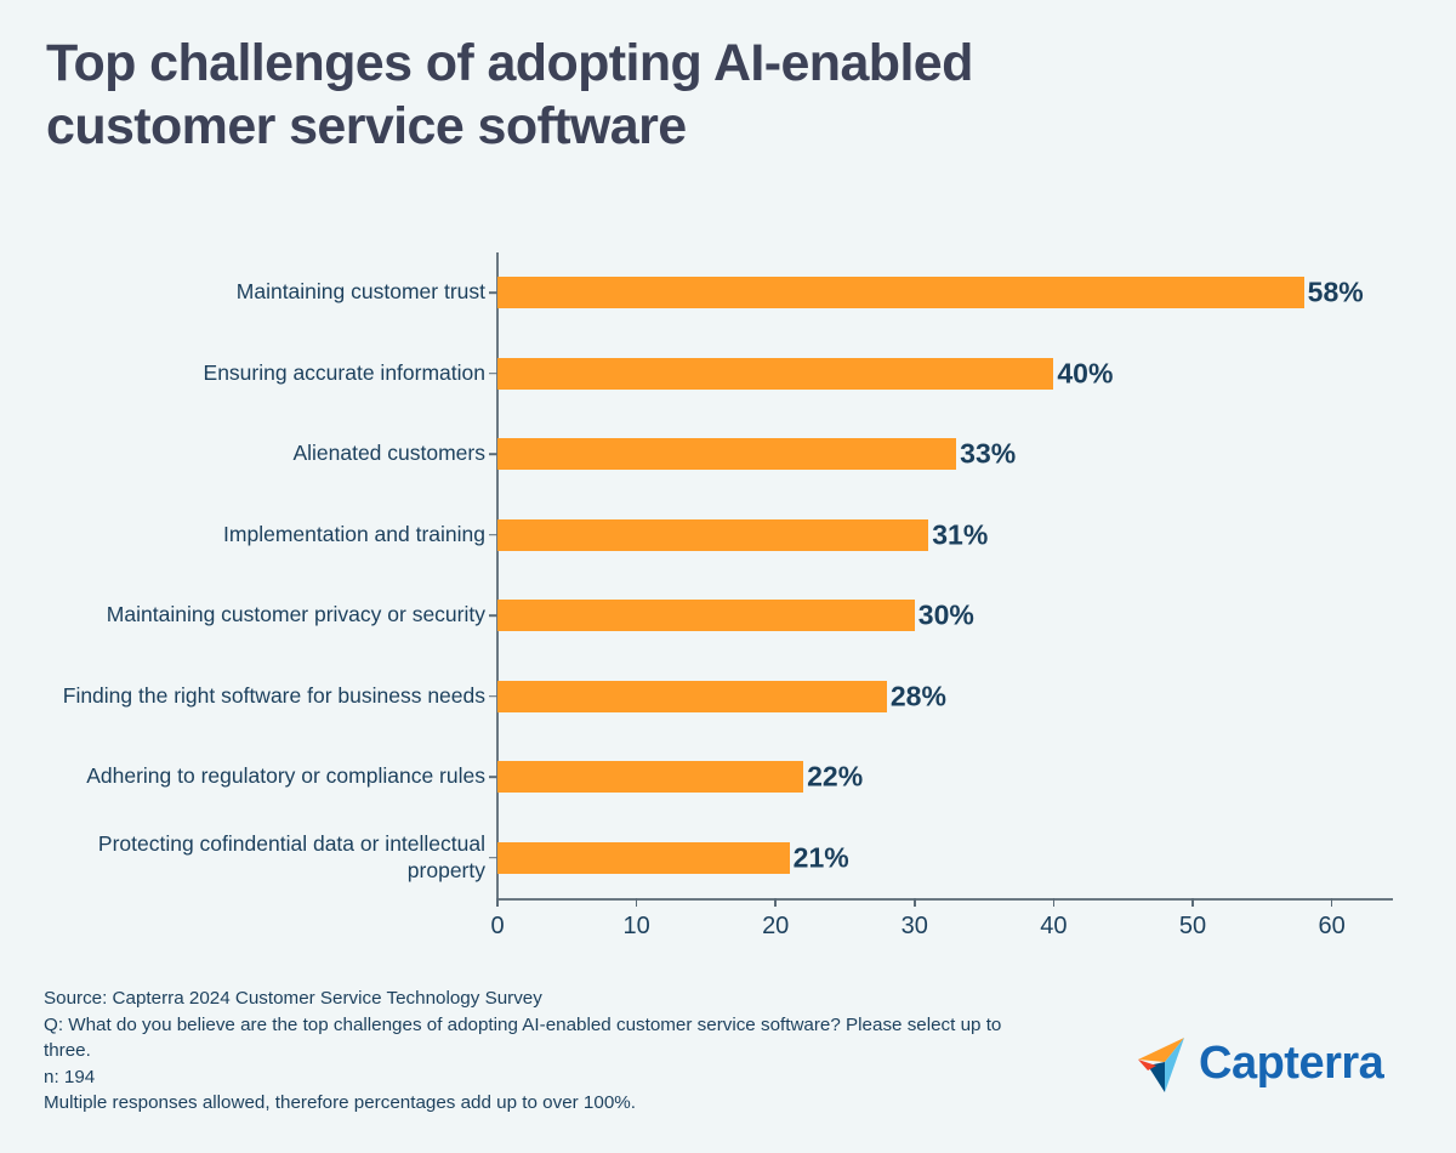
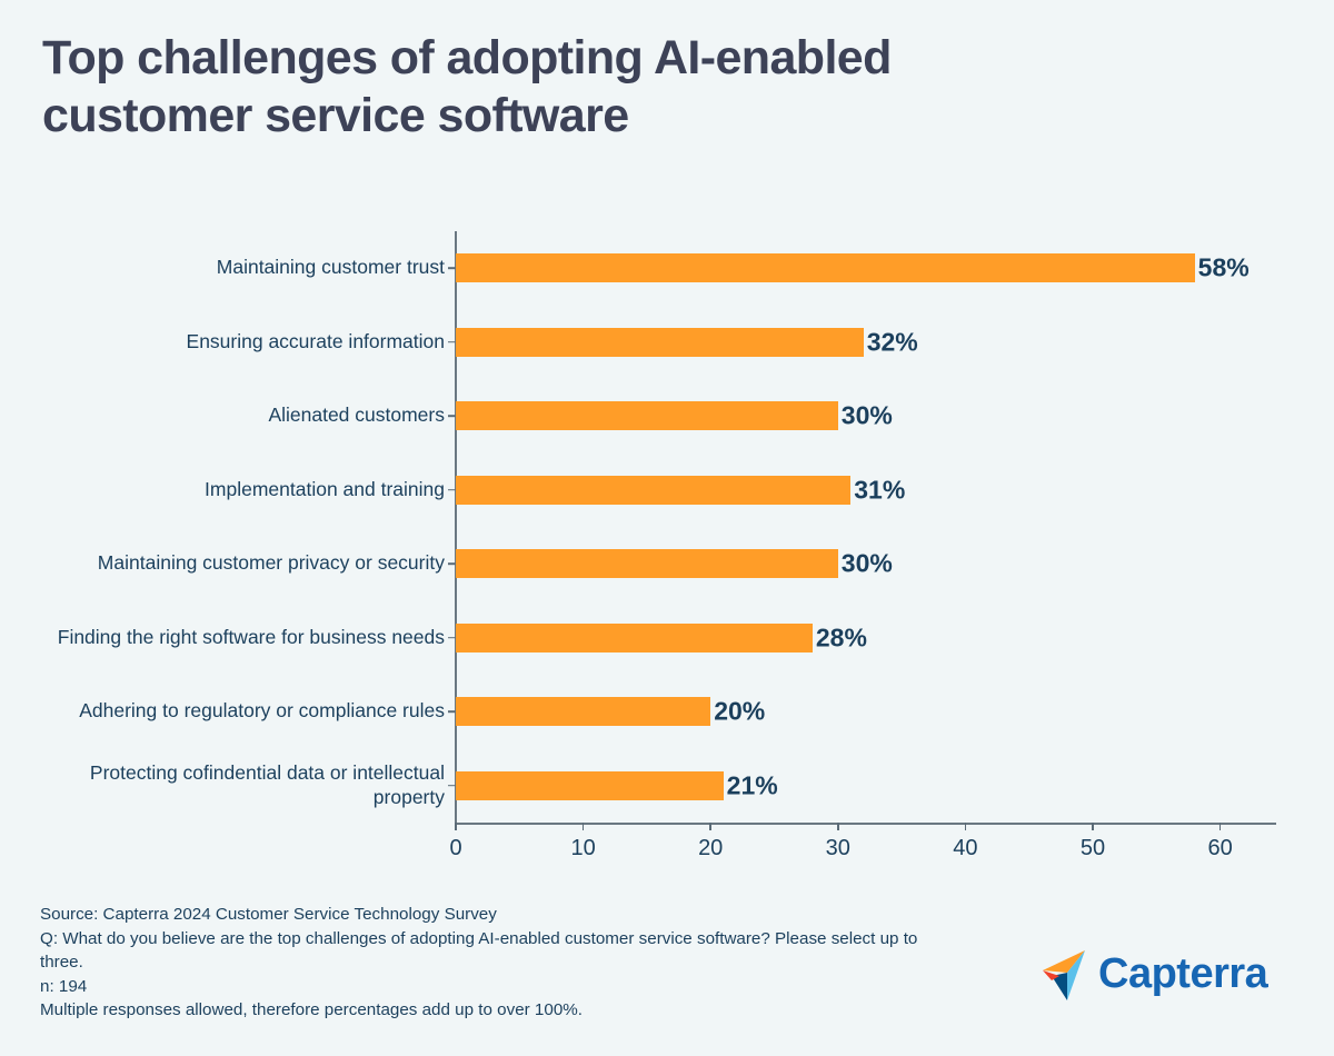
Ensuring accurate information: 40% -> 32%
Alienated customers: 33% -> 30%
Adhering to regulatory or compliance rules: 22% -> 20%
